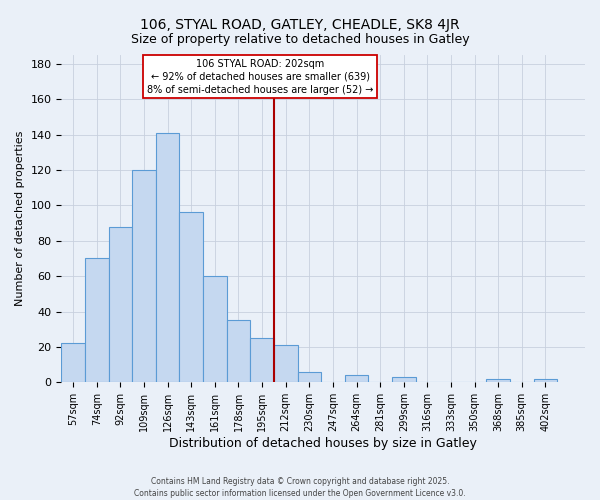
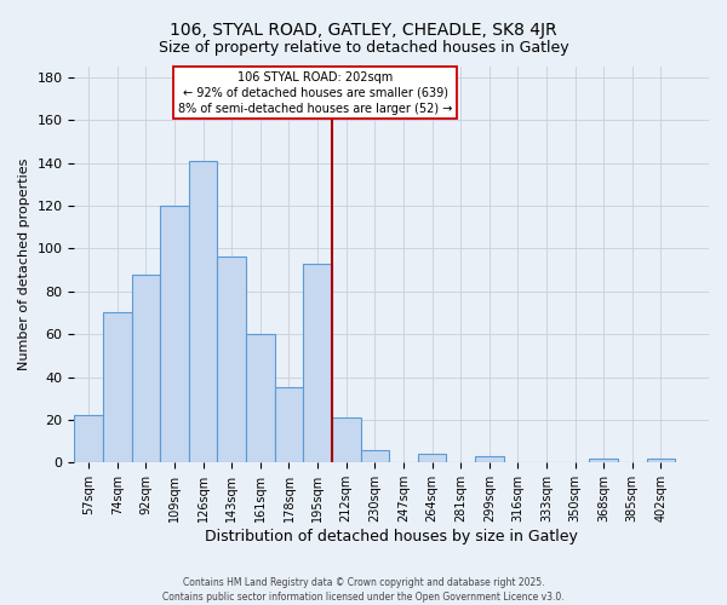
195sqm: 25 -> 93
